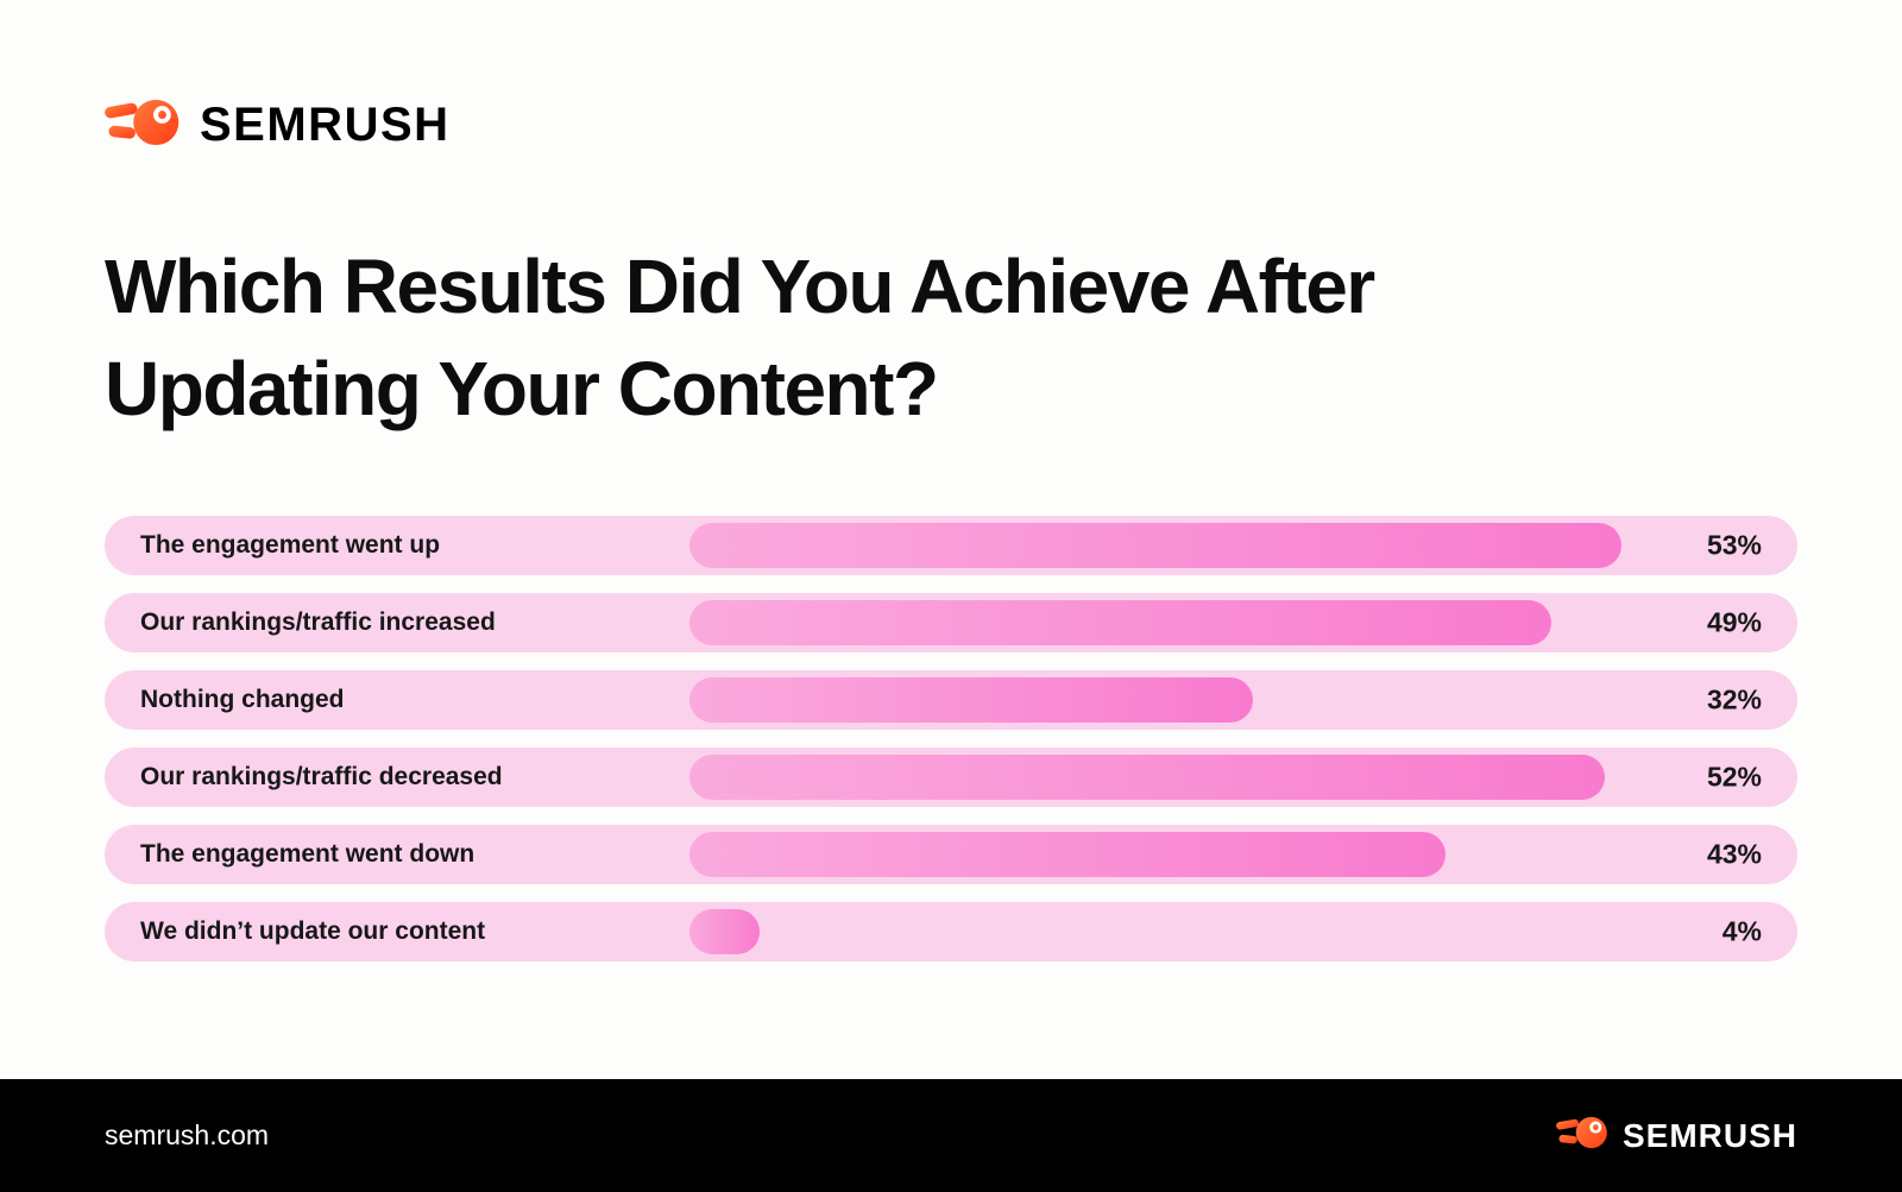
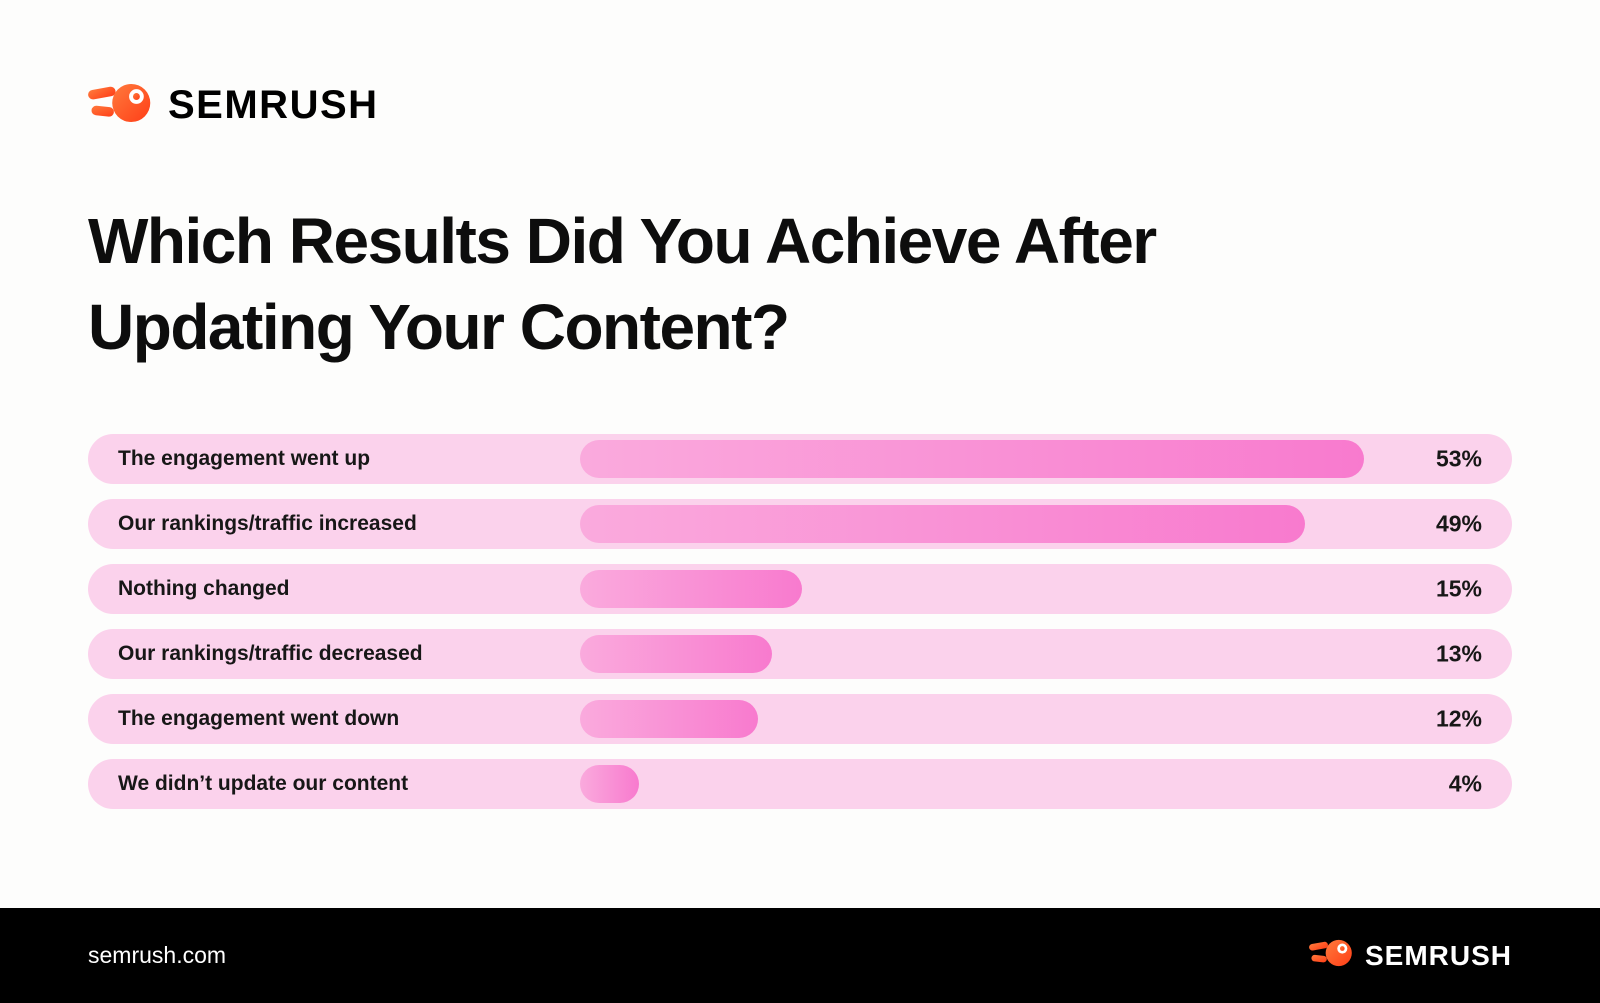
Nothing changed: 32% -> 15%
Our rankings/traffic decreased: 52% -> 13%
The engagement went down: 43% -> 12%
